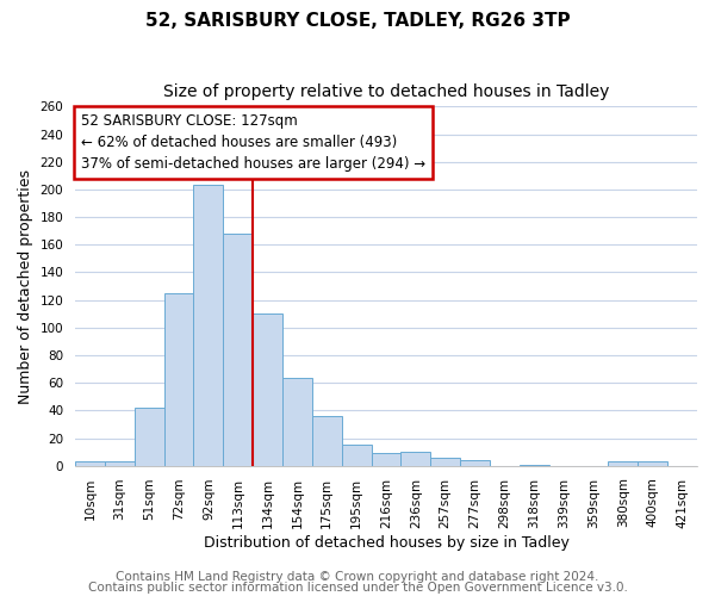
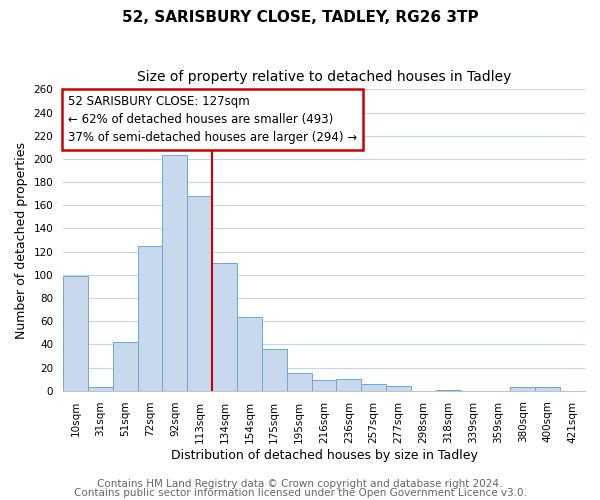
10sqm: 3 -> 99
